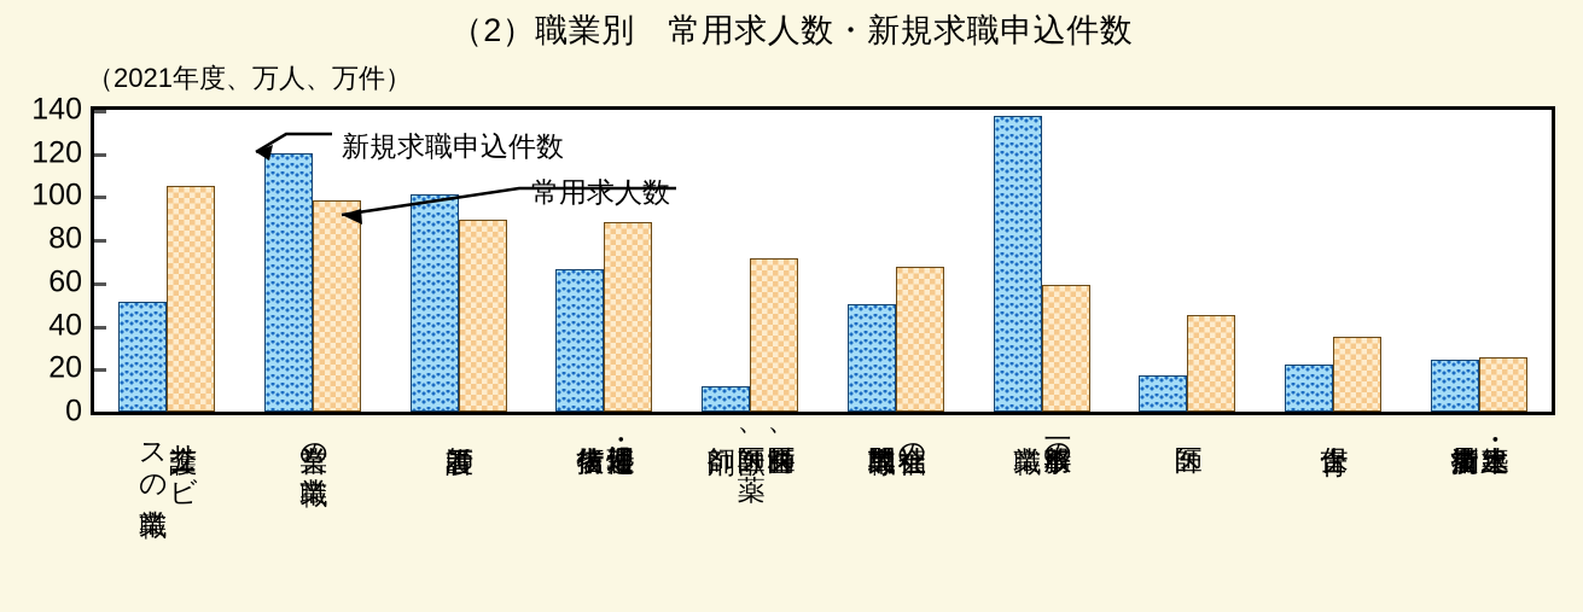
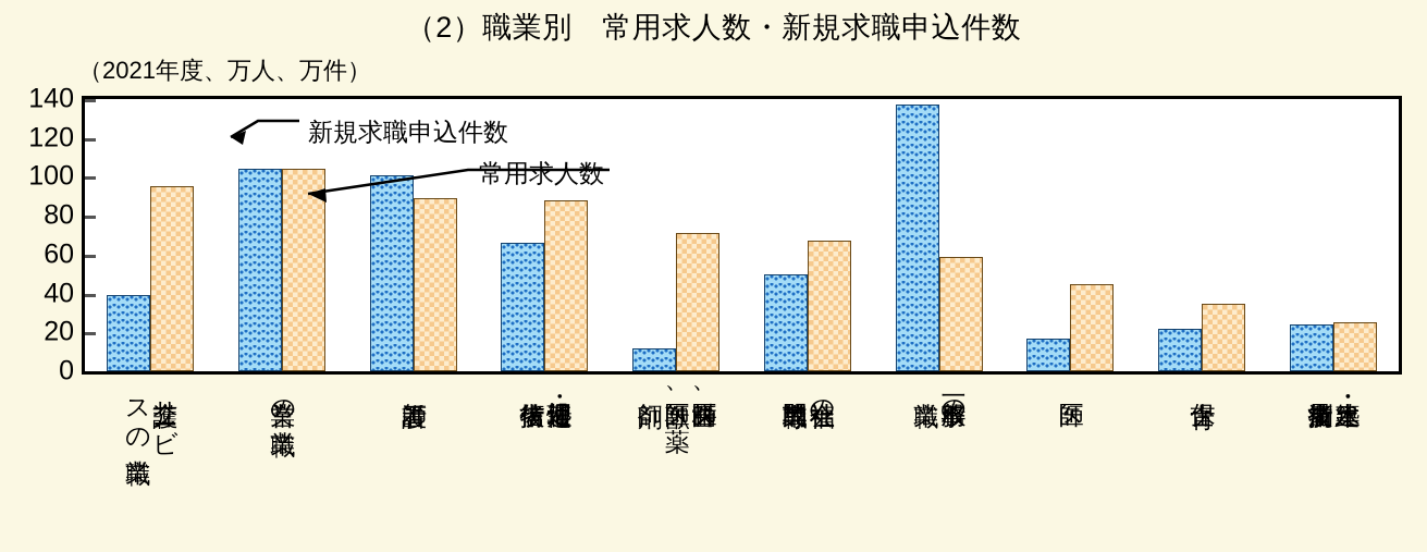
新規求職申込件数/介護サービスの職業: 51 -> 39
常用求人数/介護サービスの職業: 105 -> 95
新規求職申込件数/営業の職業: 120 -> 104
常用求人数/営業の職業: 98 -> 104
